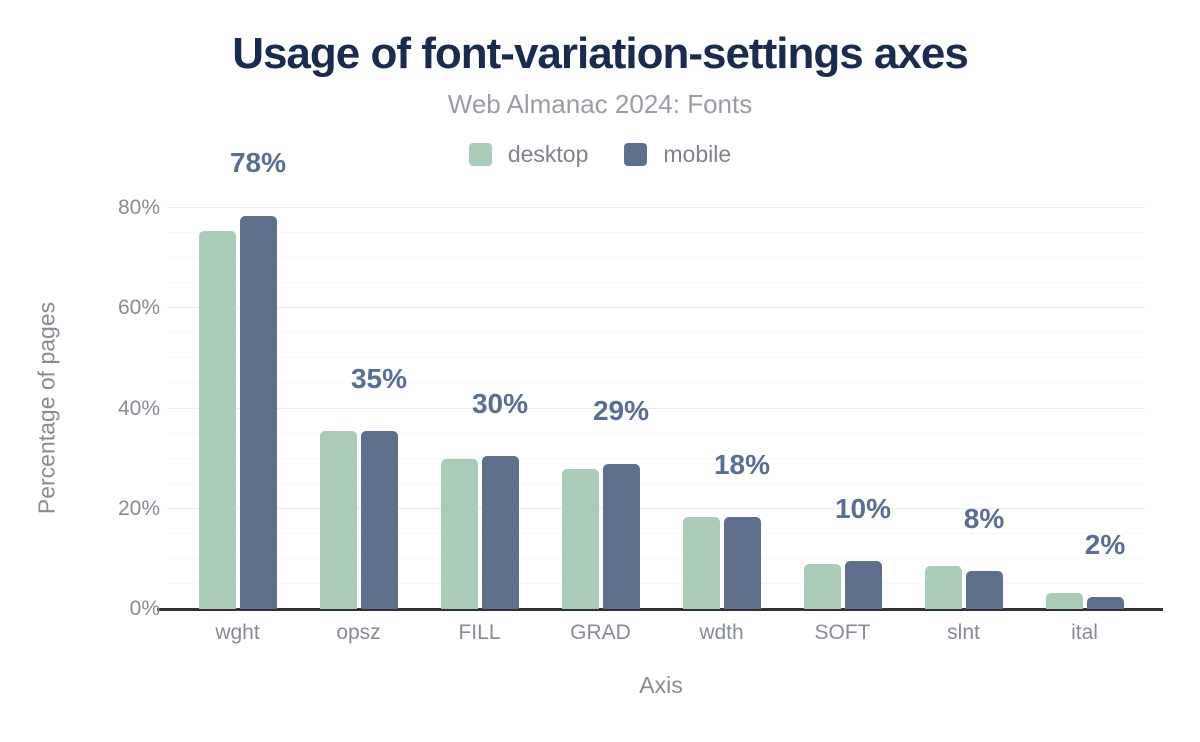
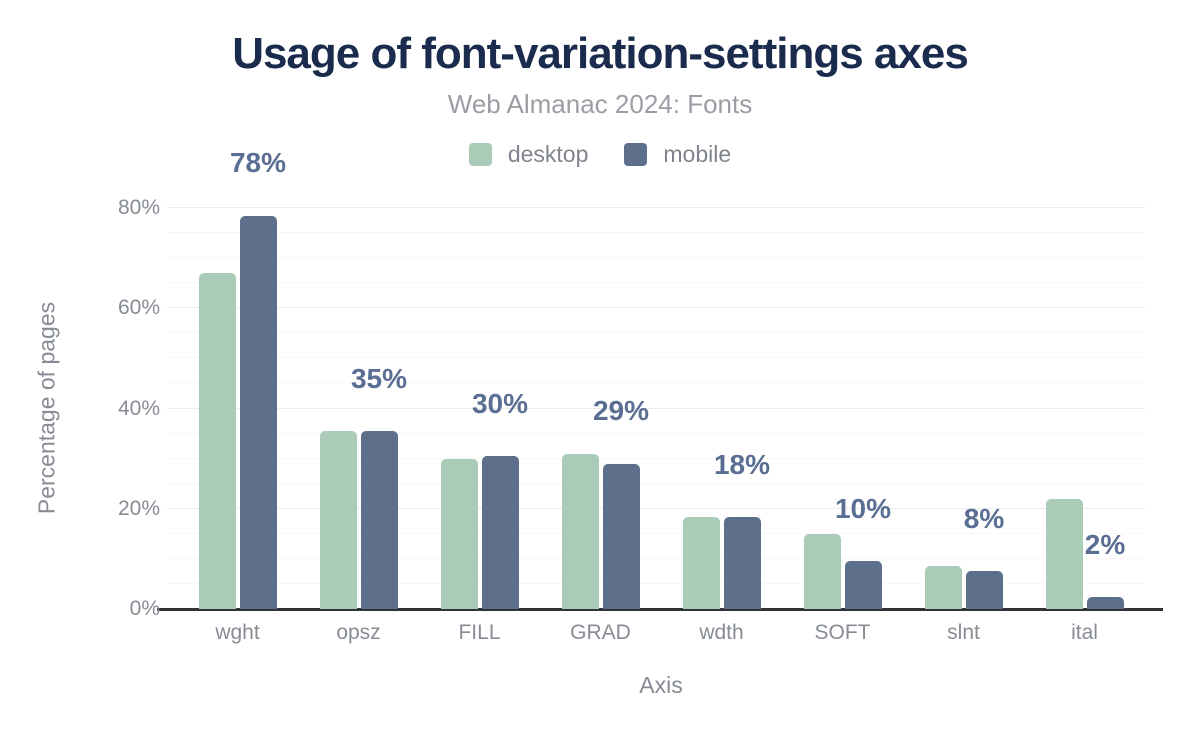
desktop/wght: 76% -> 67%
desktop/GRAD: 28% -> 31%
desktop/SOFT: 9% -> 15%
desktop/ital: 3% -> 22%
